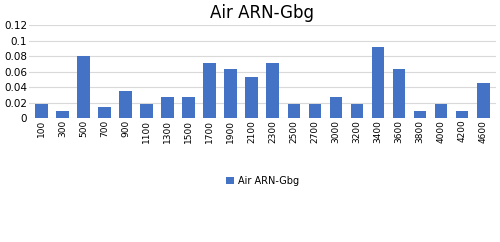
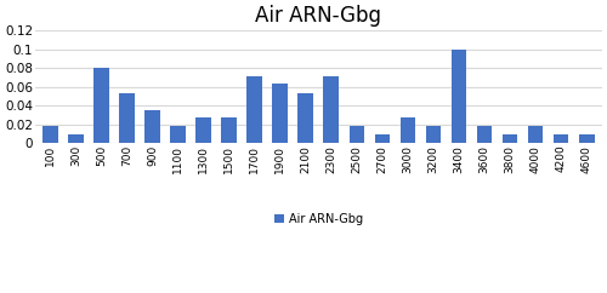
700: 0.014 -> 0.053
2700: 0.018 -> 0.010
3400: 0.092 -> 0.100
3600: 0.064 -> 0.019
4600: 0.046 -> 0.009
